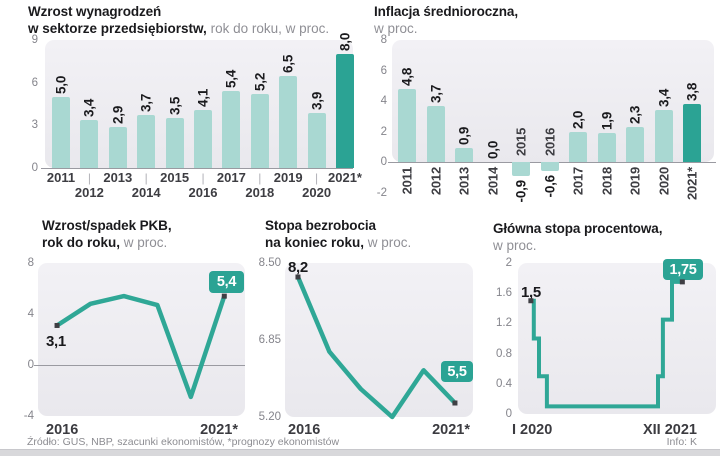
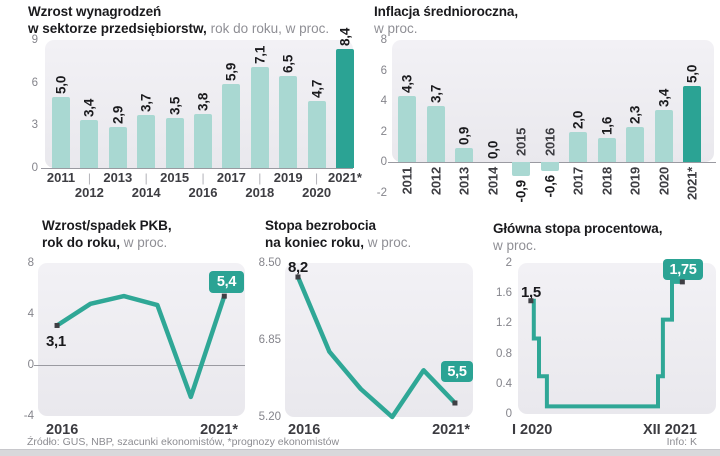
Wzrost wynagrodzeń/2016: 4,1 -> 3,8
Wzrost wynagrodzeń/2017: 5,4 -> 5,9
Wzrost wynagrodzeń/2018: 5,2 -> 7,1
Wzrost wynagrodzeń/2020: 3,9 -> 4,7
Wzrost wynagrodzeń/2021*: 8,0 -> 8,4
Inflacja średnioroczna,/2011: 4,8 -> 4,3
Inflacja średnioroczna,/2018: 1,9 -> 1,6
Inflacja średnioroczna,/2021*: 3,8 -> 5,0
